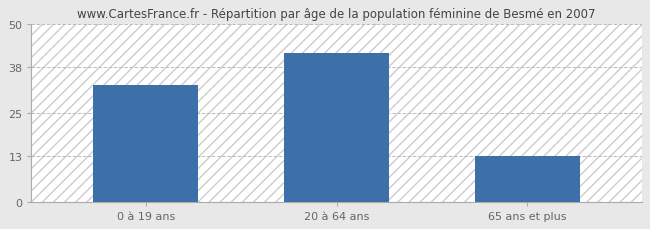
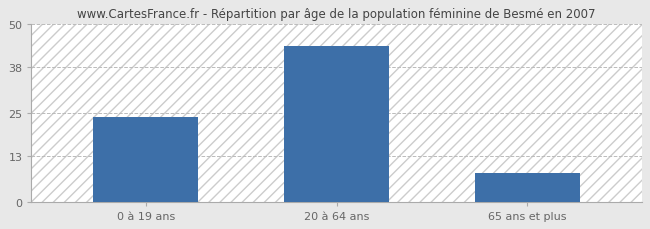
0 à 19 ans: 33 -> 24
20 à 64 ans: 42 -> 44
65 ans et plus: 13 -> 8
